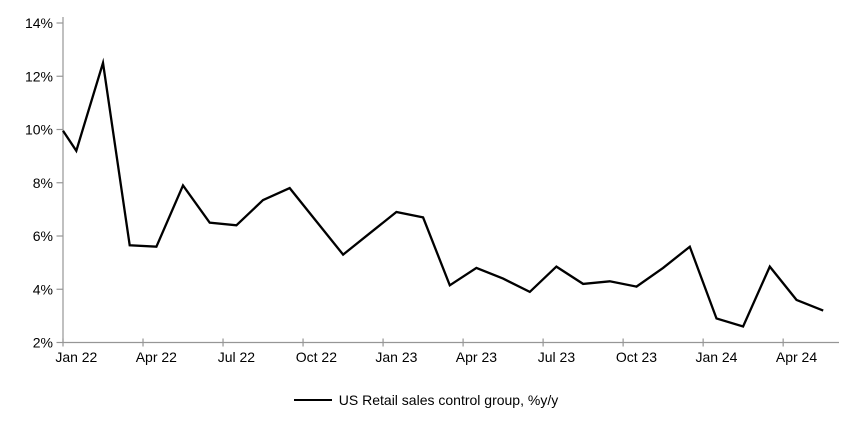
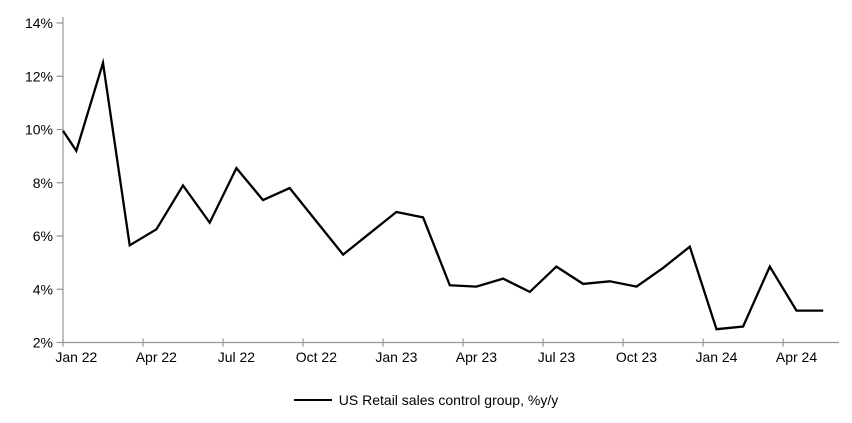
Apr 22: 5.6% -> 6.2%
Jul 22: 6.4% -> 8.6%
Apr 23: 4.8% -> 4.1%
Jan 24: 2.9% -> 2.5%
Apr 24: 3.6% -> 3.2%
